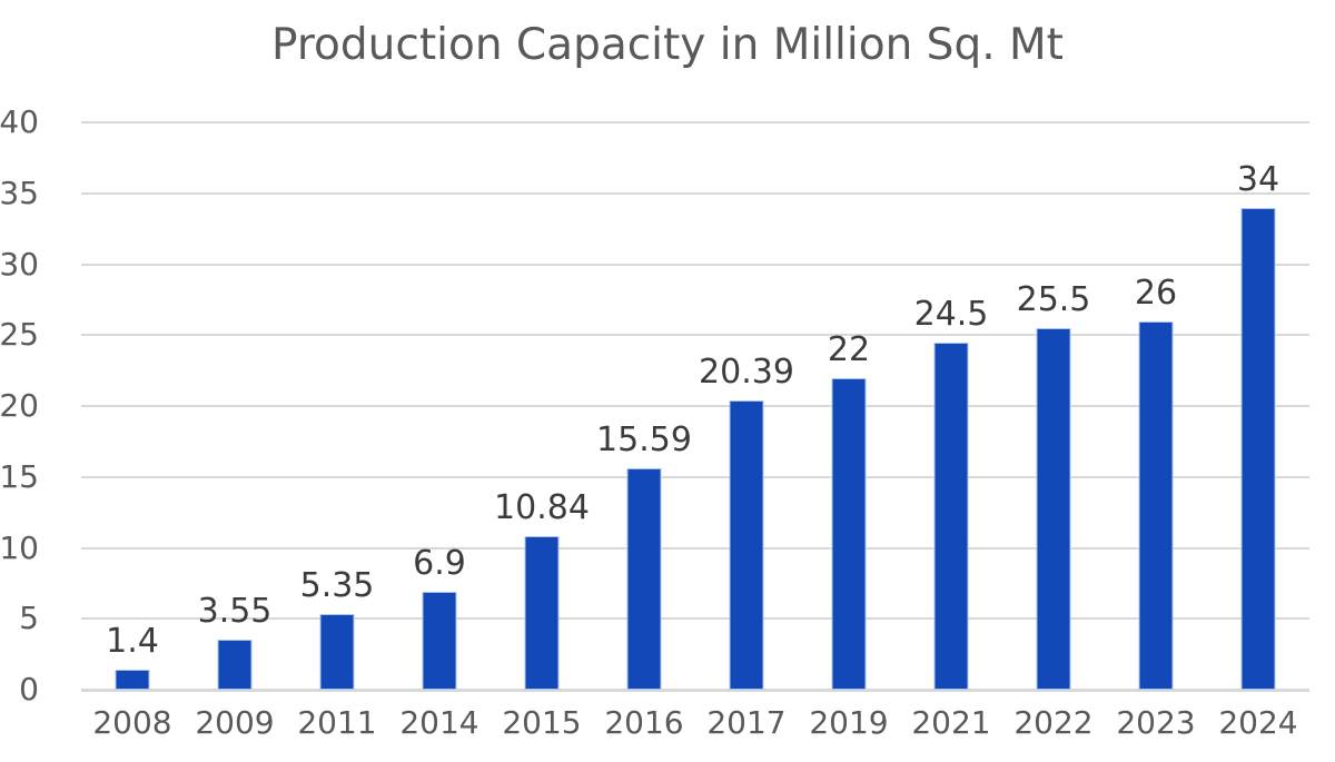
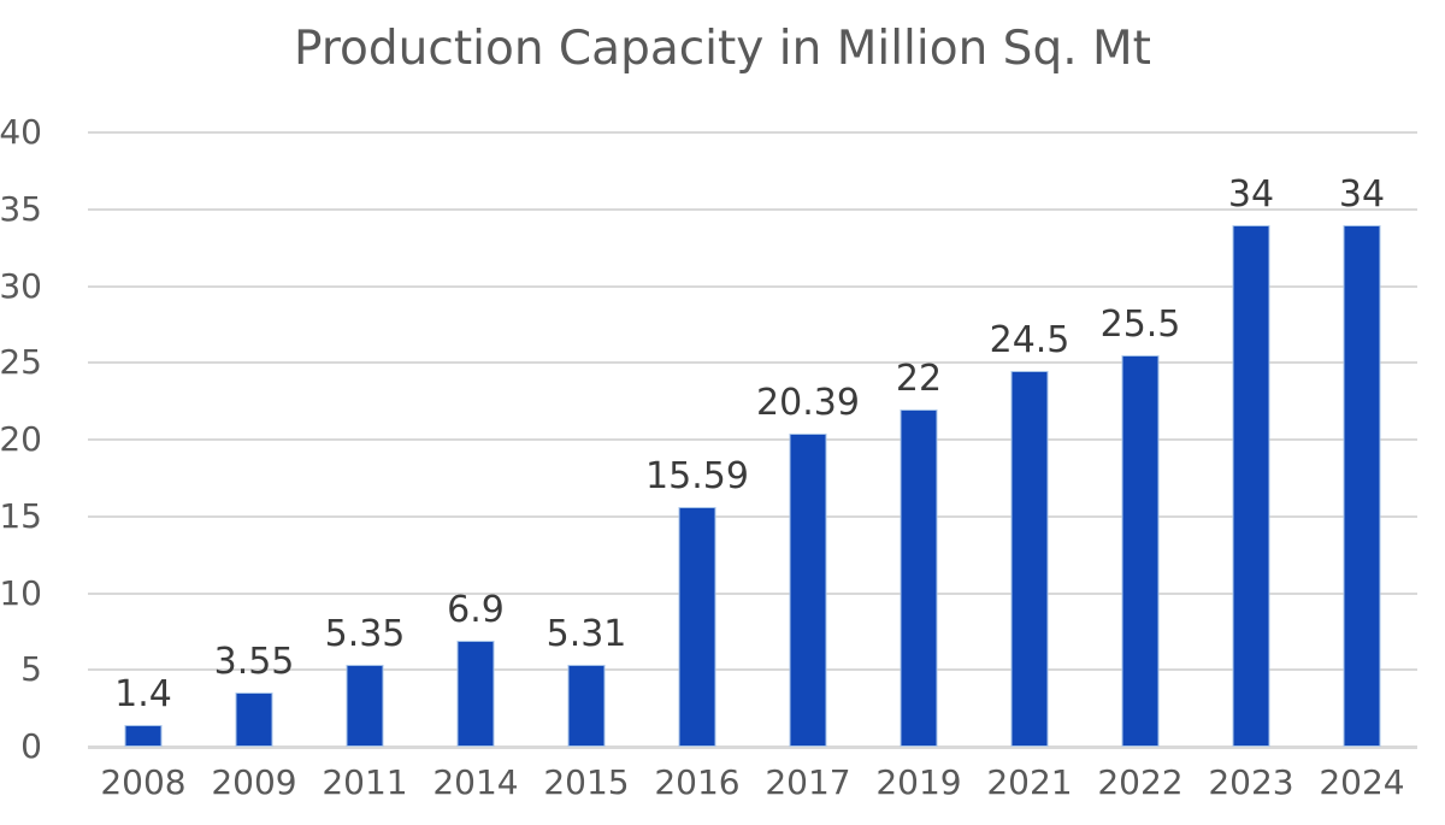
2015: 10.84 -> 5.31
2023: 26 -> 34
